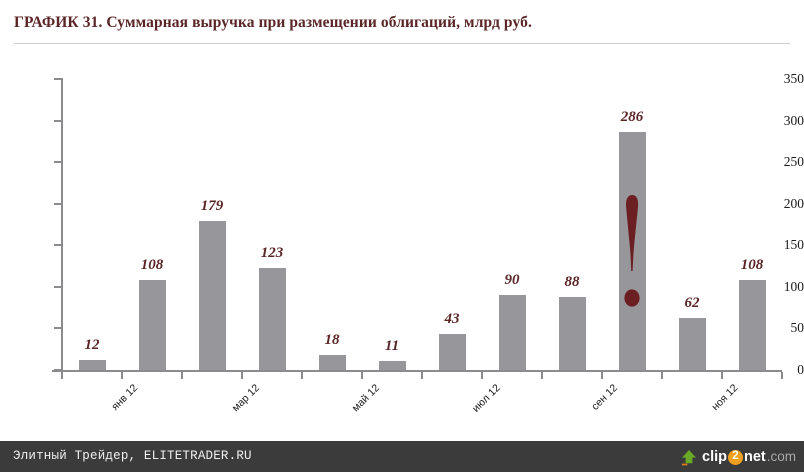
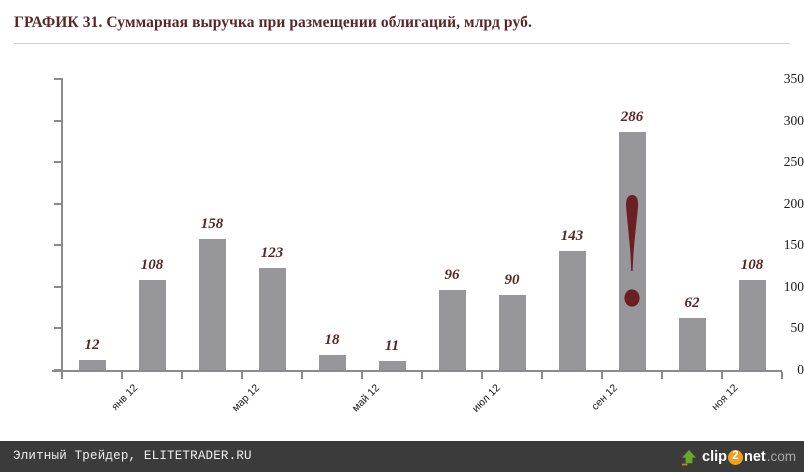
мар 12: 179 -> 158
июл 12: 43 -> 96
сен 12: 88 -> 143
